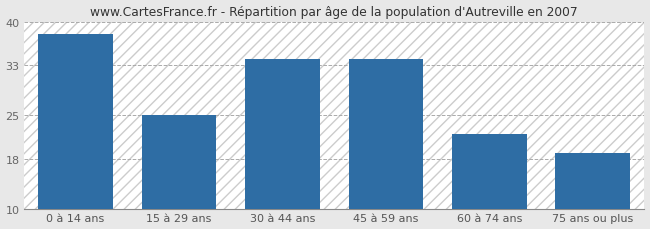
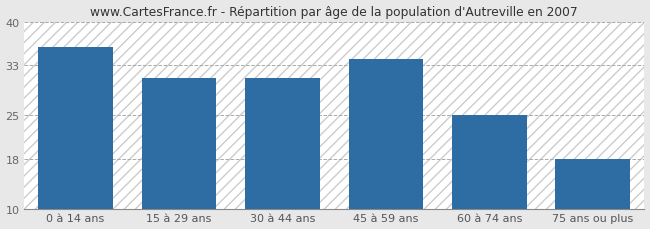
0 à 14 ans: 38 -> 36
15 à 29 ans: 25 -> 31
30 à 44 ans: 34 -> 31
60 à 74 ans: 22 -> 25
75 ans ou plus: 19 -> 18
